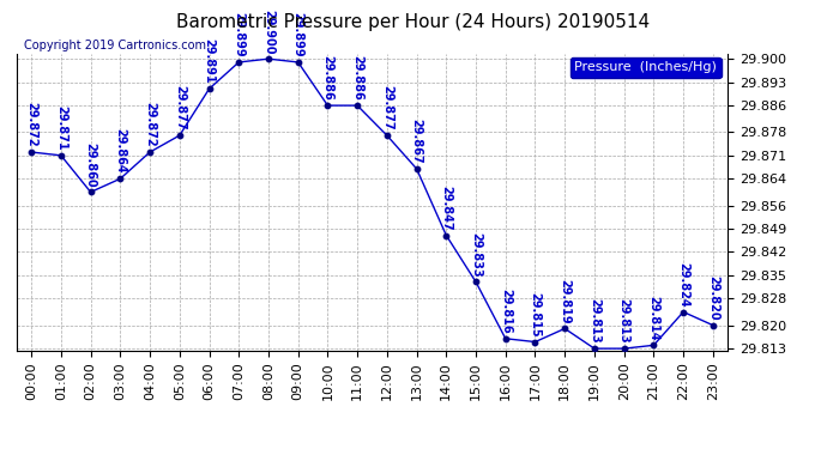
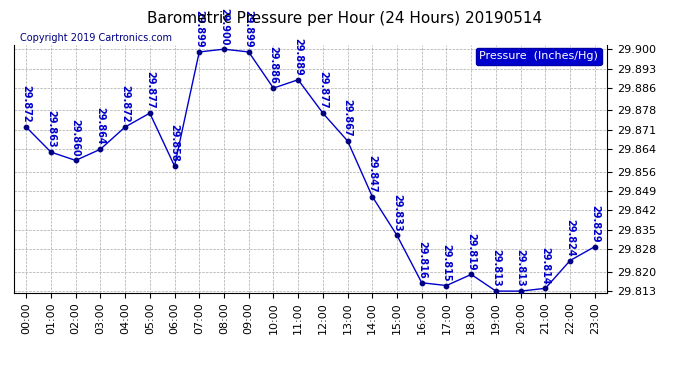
01:00: 29.871 -> 29.863
06:00: 29.891 -> 29.858
11:00: 29.886 -> 29.889
23:00: 29.820 -> 29.829
